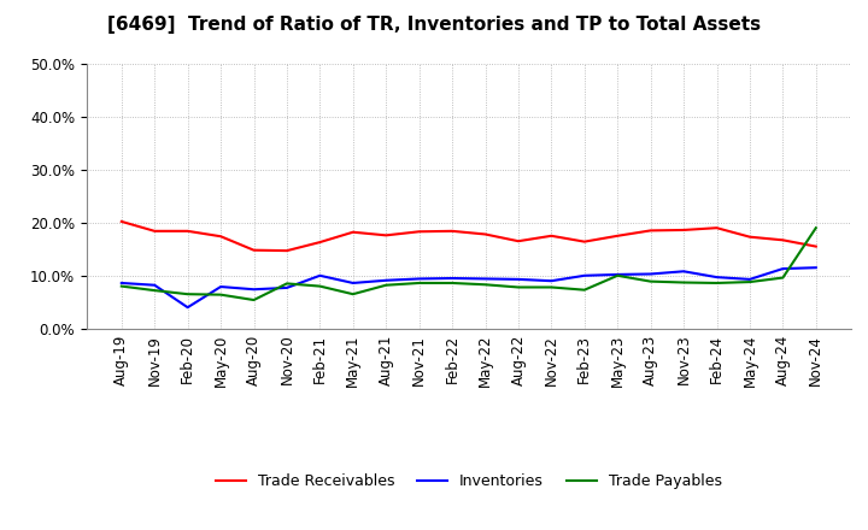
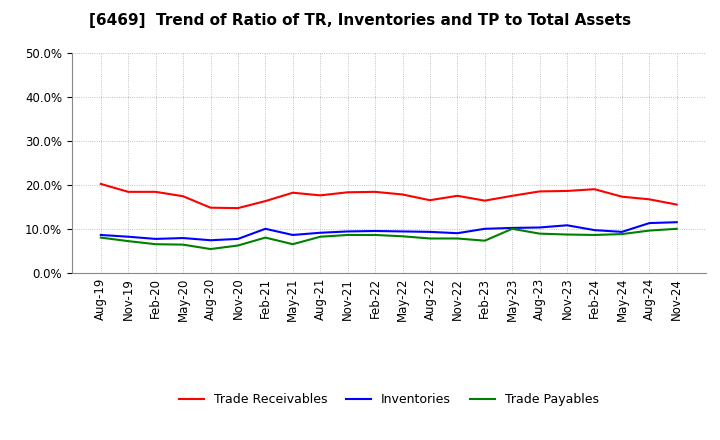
Inventories/Feb-20: 4.0% -> 7.7%
Trade Payables/Nov-20: 8.5% -> 6.2%
Trade Payables/Nov-24: 19.0% -> 10.0%
